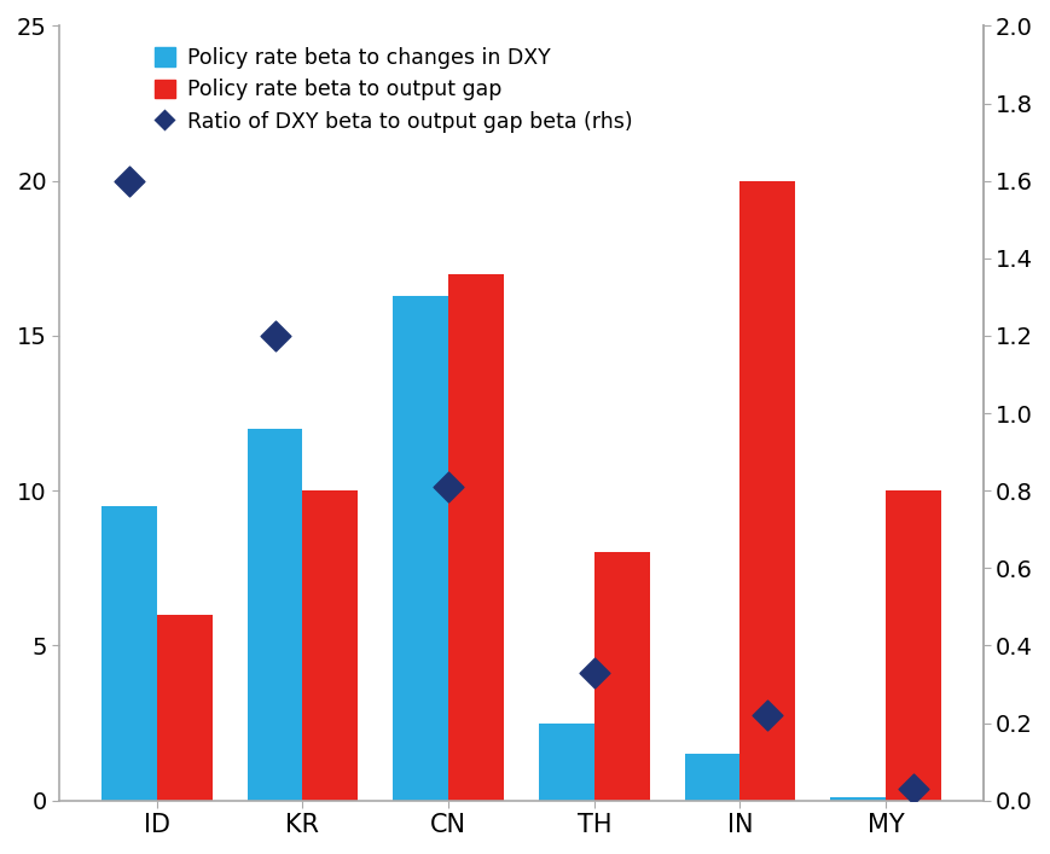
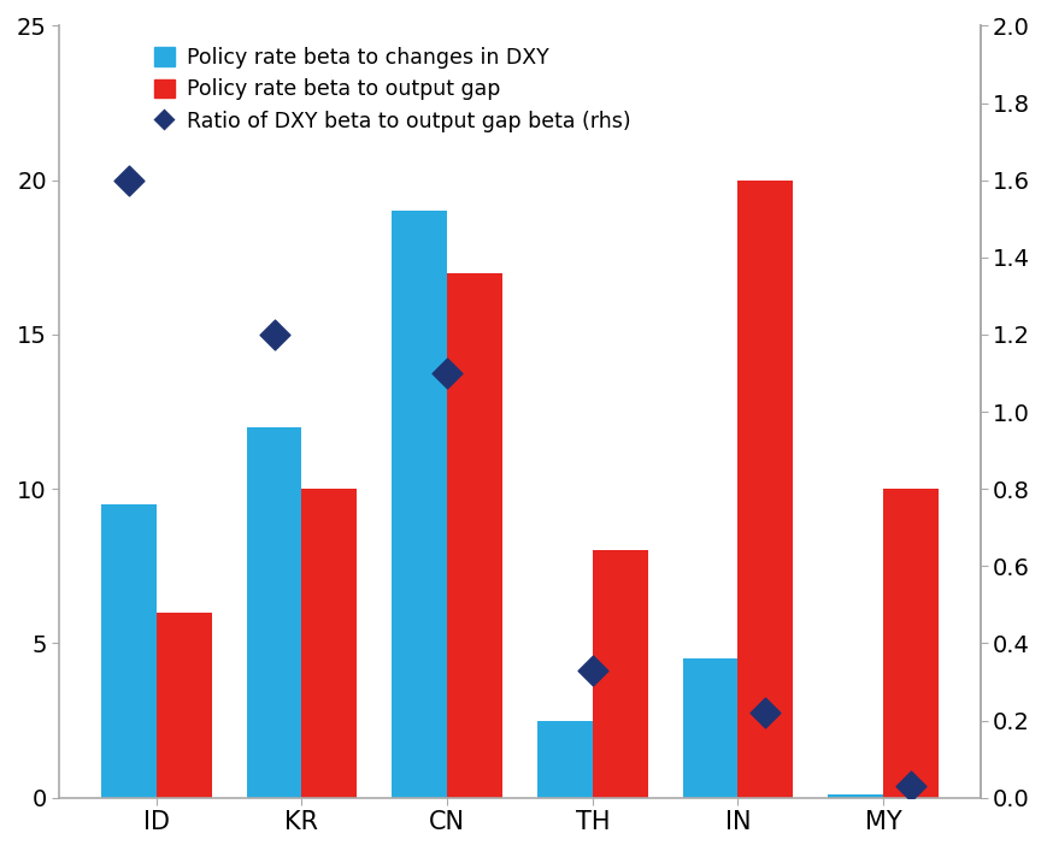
Policy rate beta to changes in DXY/CN: 16.3 -> 19.0
Ratio of DXY beta to output gap beta (rhs)/CN: 0.81 -> 1.10
Policy rate beta to changes in DXY/IN: 1.5 -> 4.5
